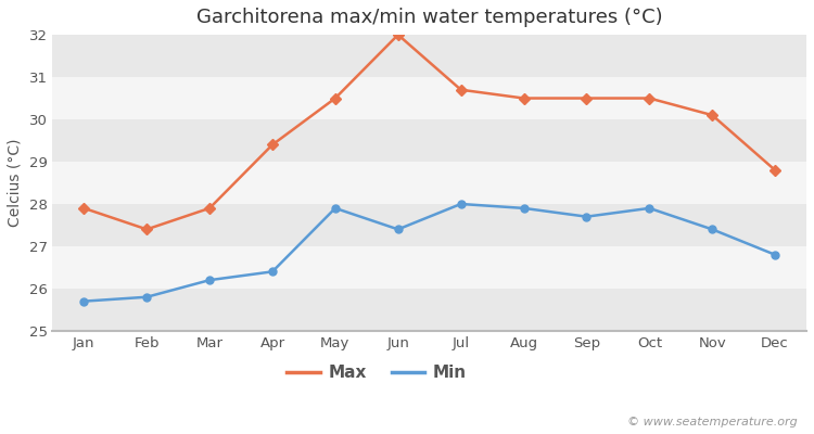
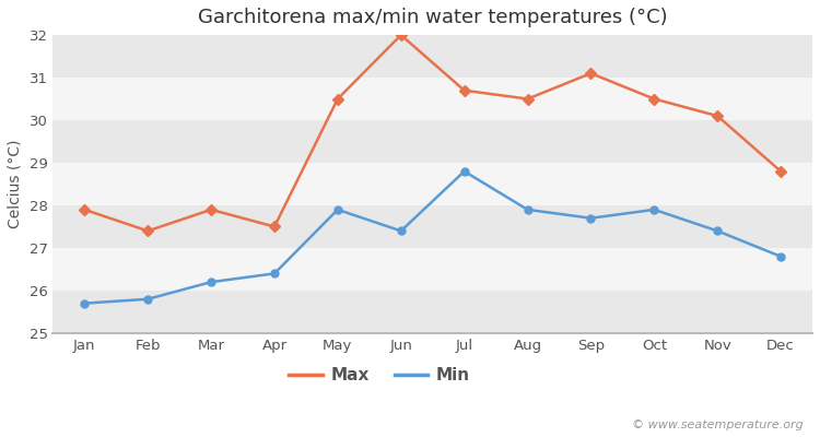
Max/Apr: 29.4 -> 27.5
Min/Jul: 28.0 -> 28.8
Max/Sep: 30.5 -> 31.1
